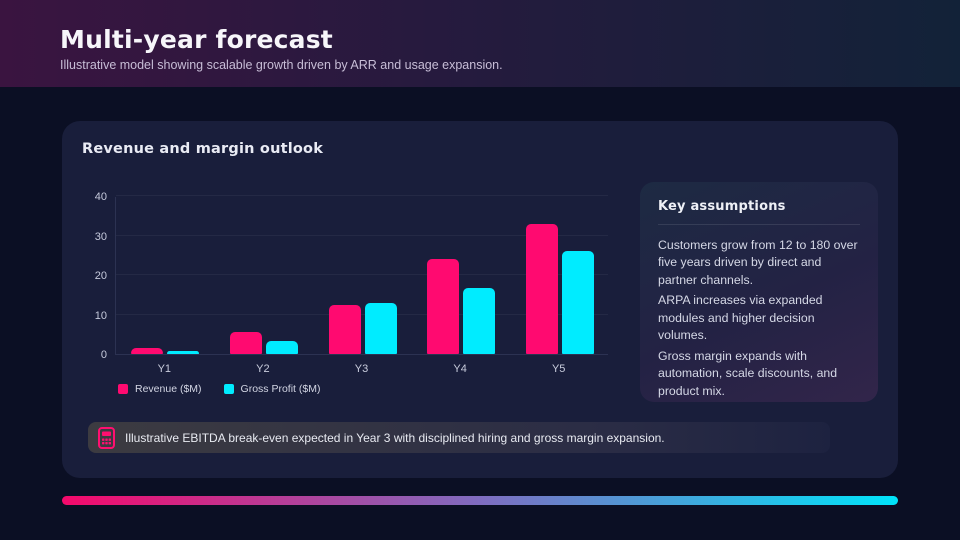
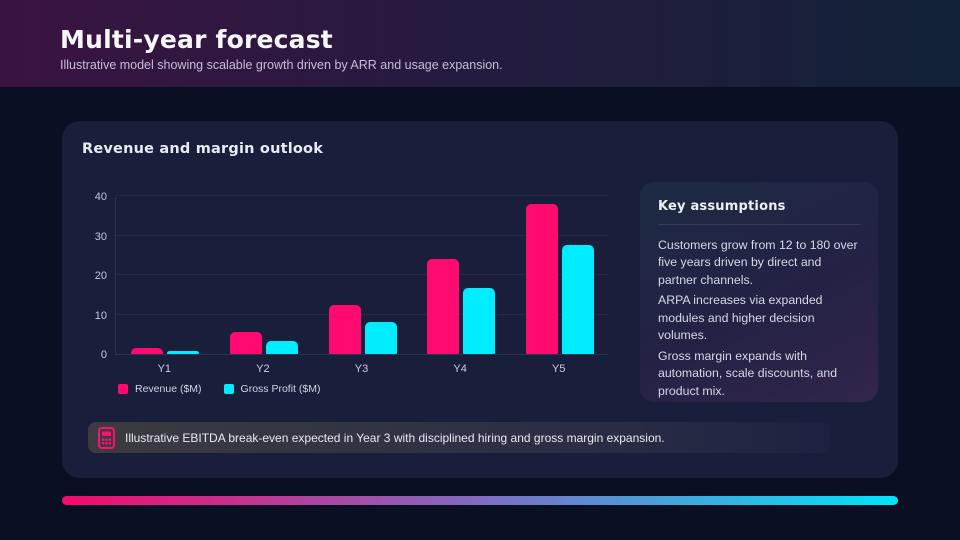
Gross Profit ($M)/Y3: 13 -> 8
Revenue ($M)/Y5: 33 -> 38
Gross Profit ($M)/Y5: 26 -> 28
